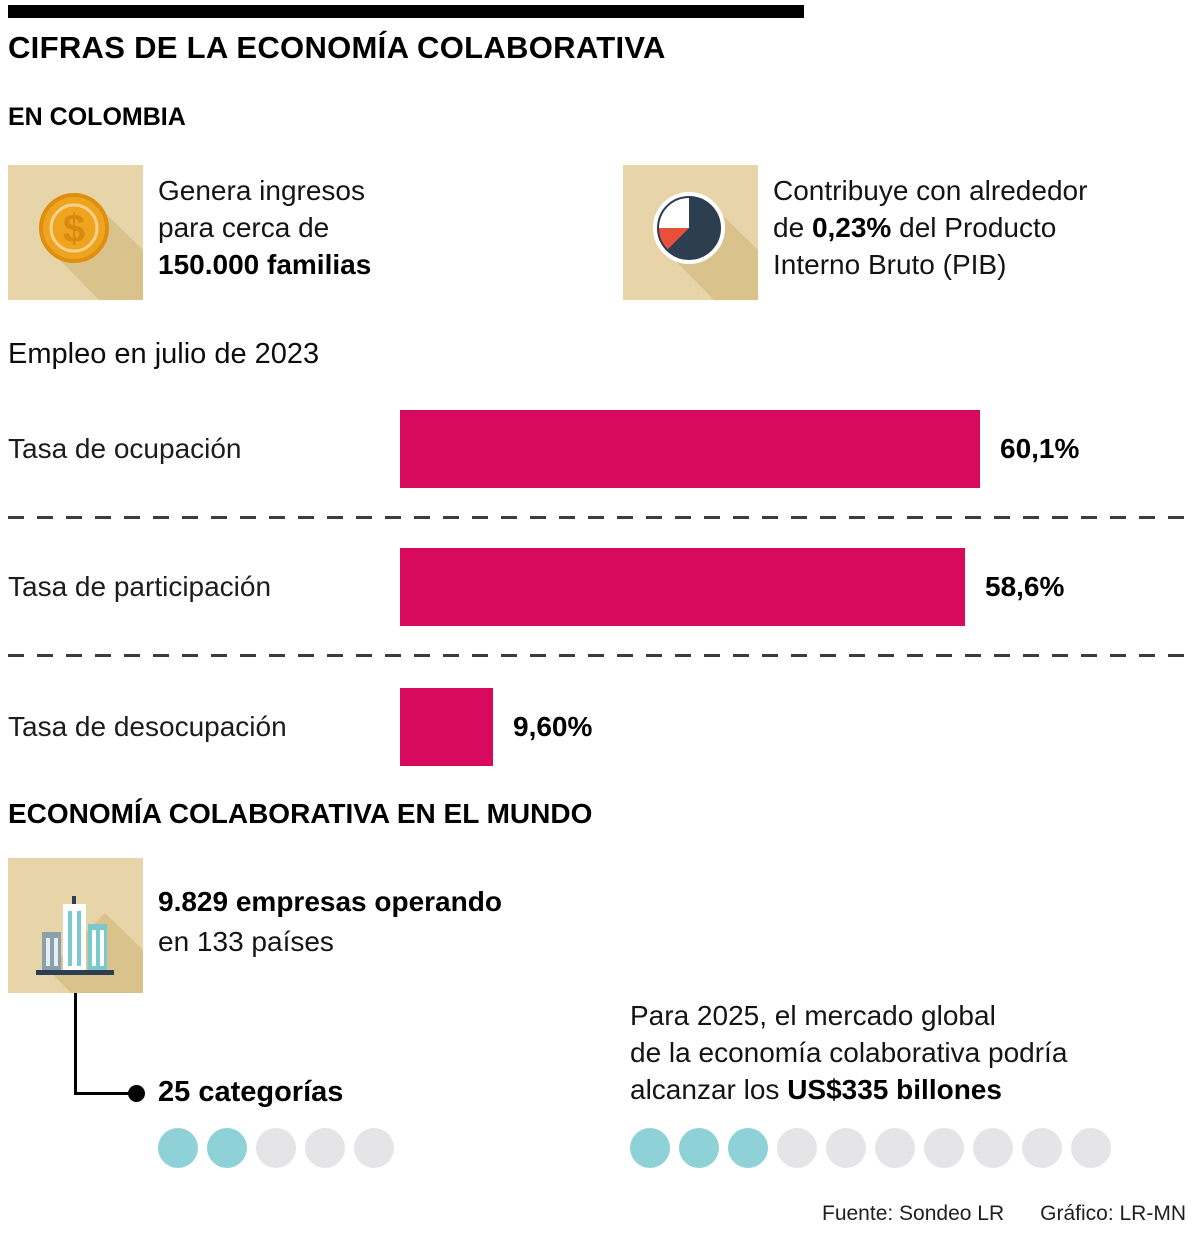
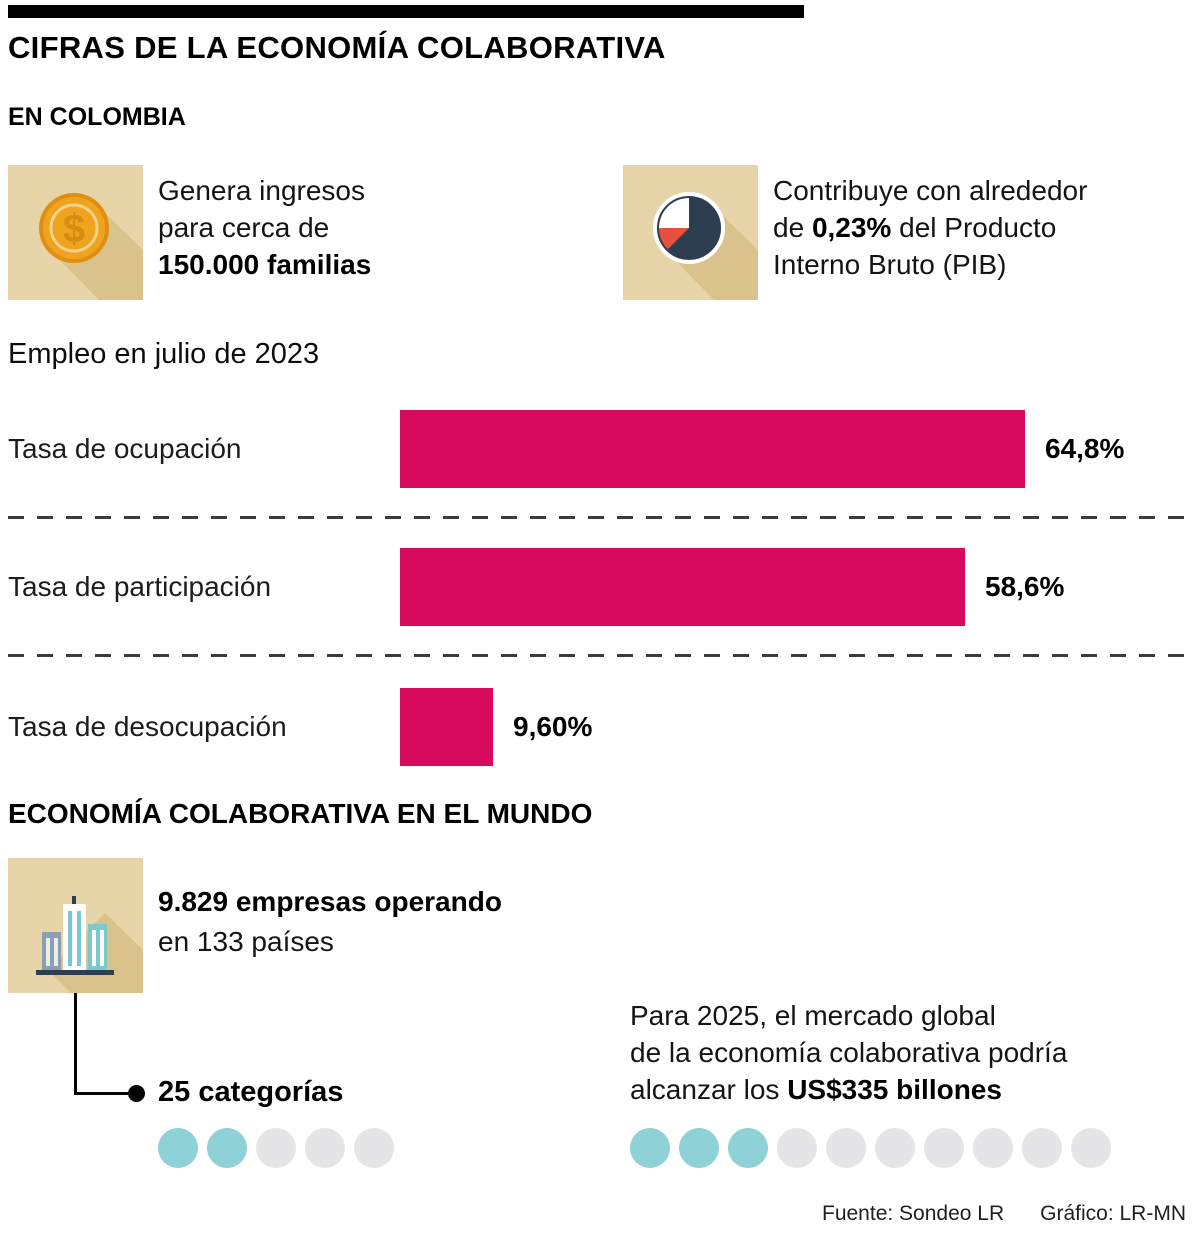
Tasa de ocupación: 60,1% -> 64,8%
